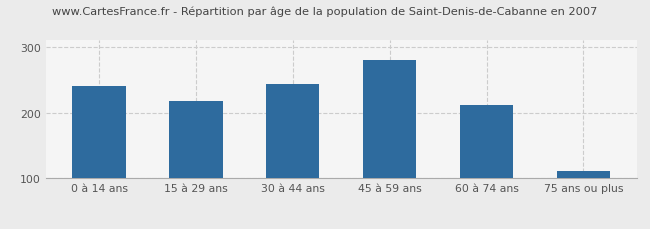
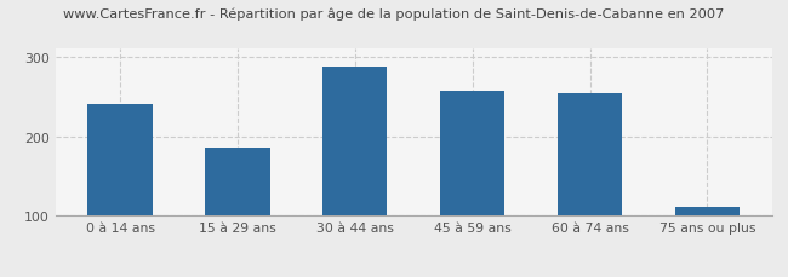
15 à 29 ans: 218 -> 186
30 à 44 ans: 243 -> 288
45 à 59 ans: 280 -> 258
60 à 74 ans: 212 -> 254
